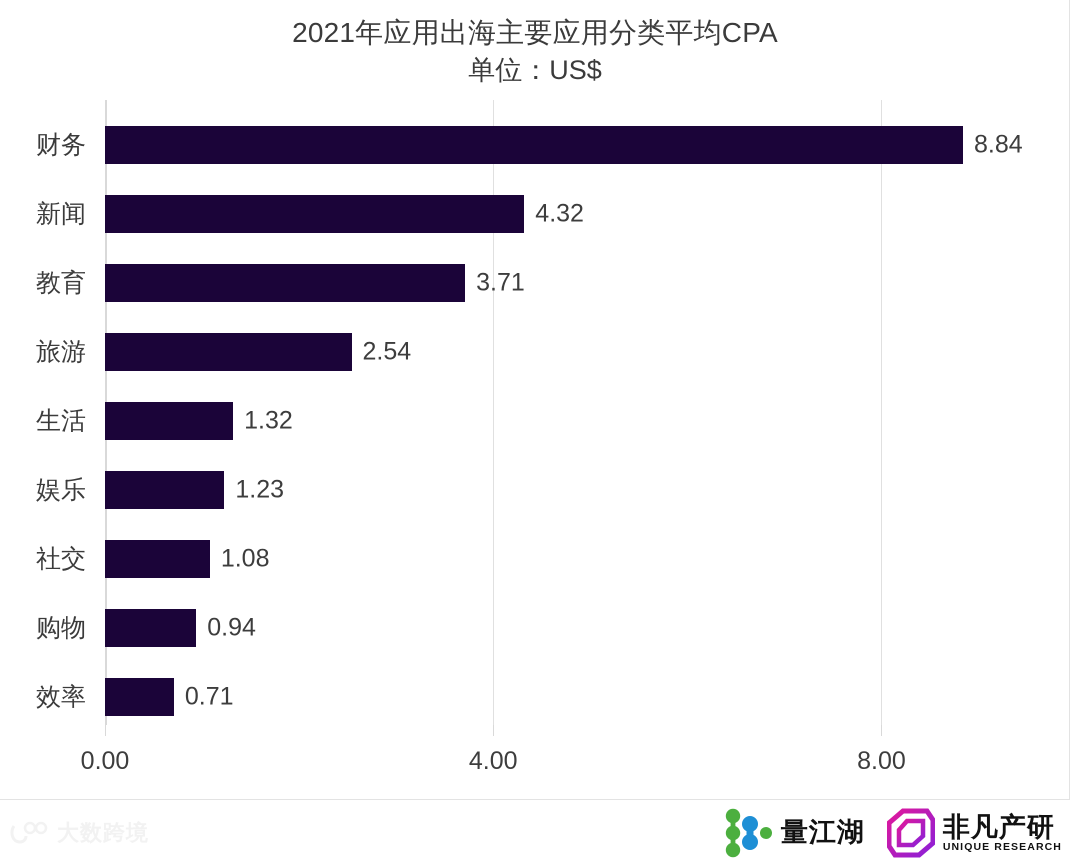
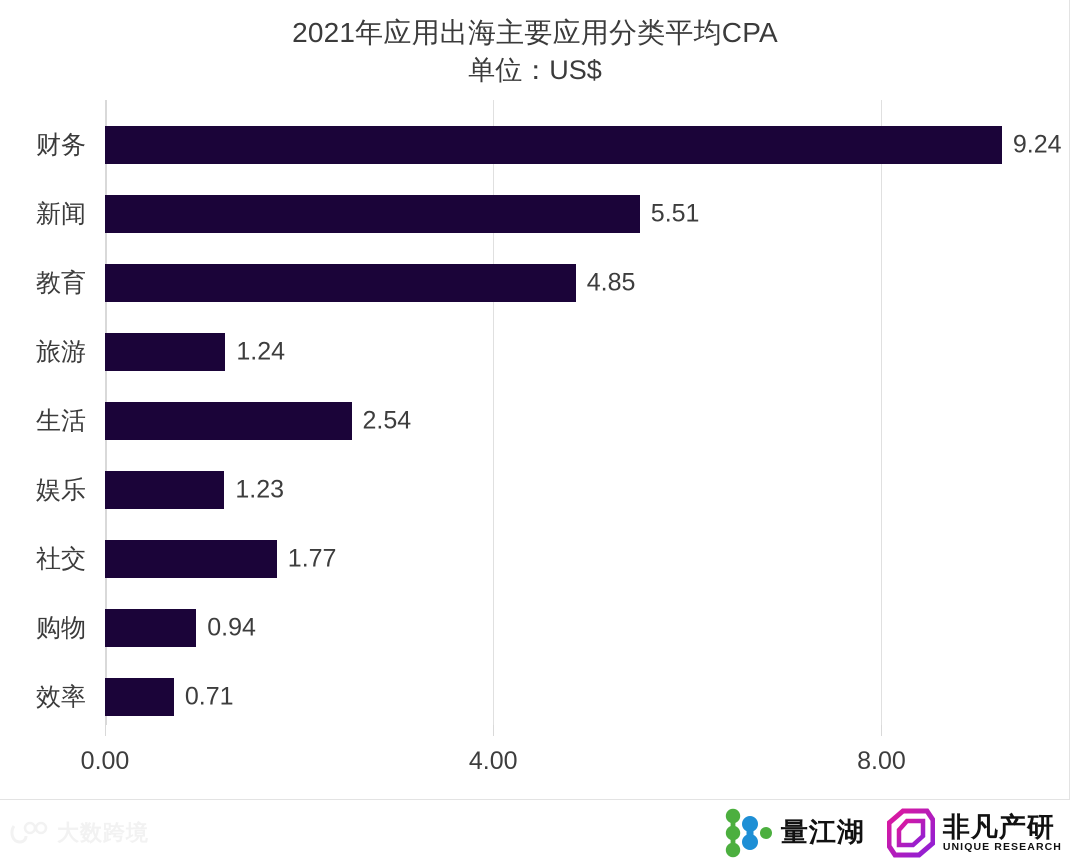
财务: 8.84 -> 9.24
新闻: 4.32 -> 5.51
教育: 3.71 -> 4.85
旅游: 2.54 -> 1.24
生活: 1.32 -> 2.54
社交: 1.08 -> 1.77
